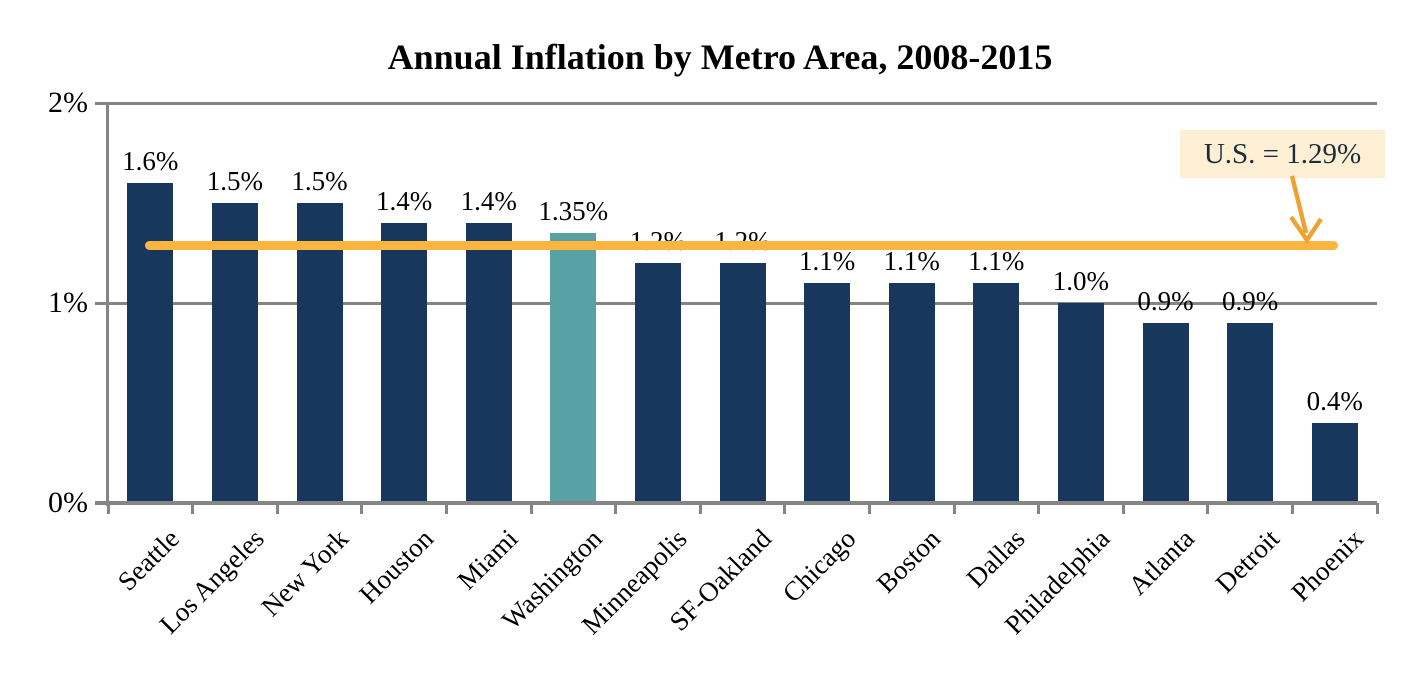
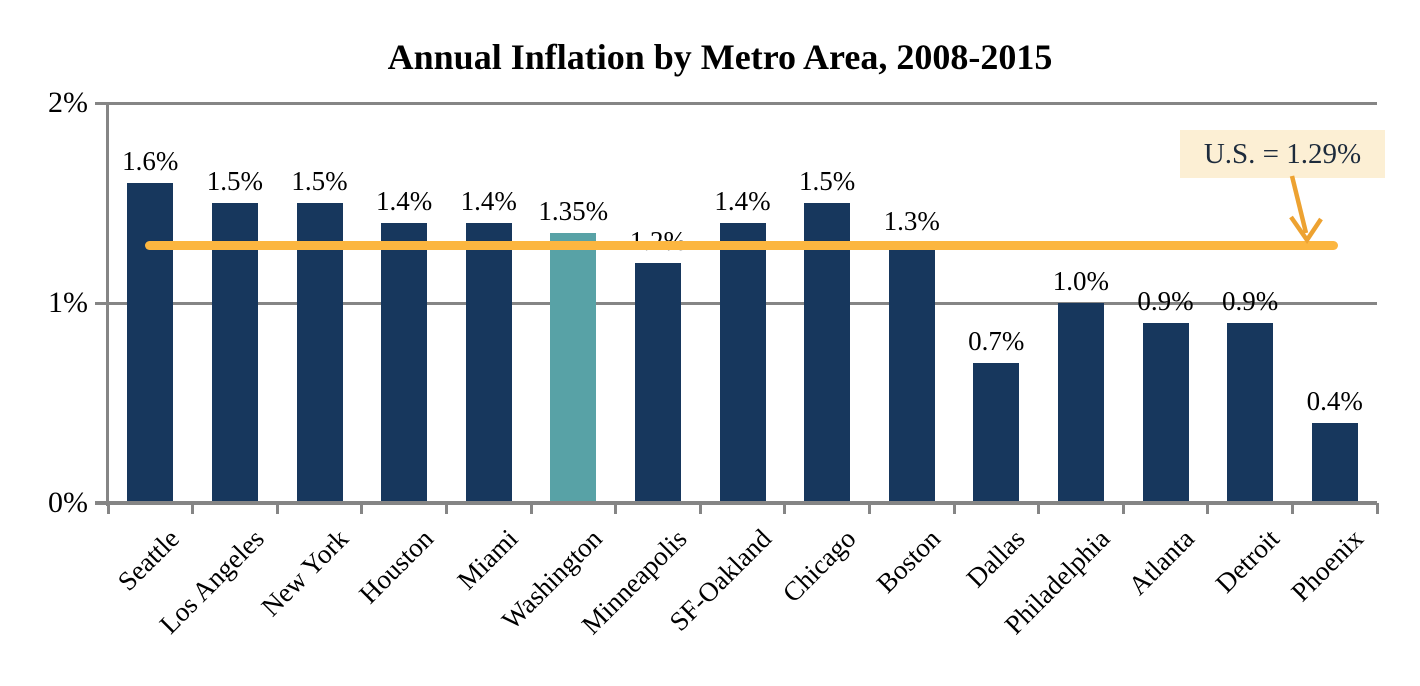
SF-Oakland: 1.2% -> 1.4%
Chicago: 1.1% -> 1.5%
Boston: 1.1% -> 1.3%
Dallas: 1.1% -> 0.7%
